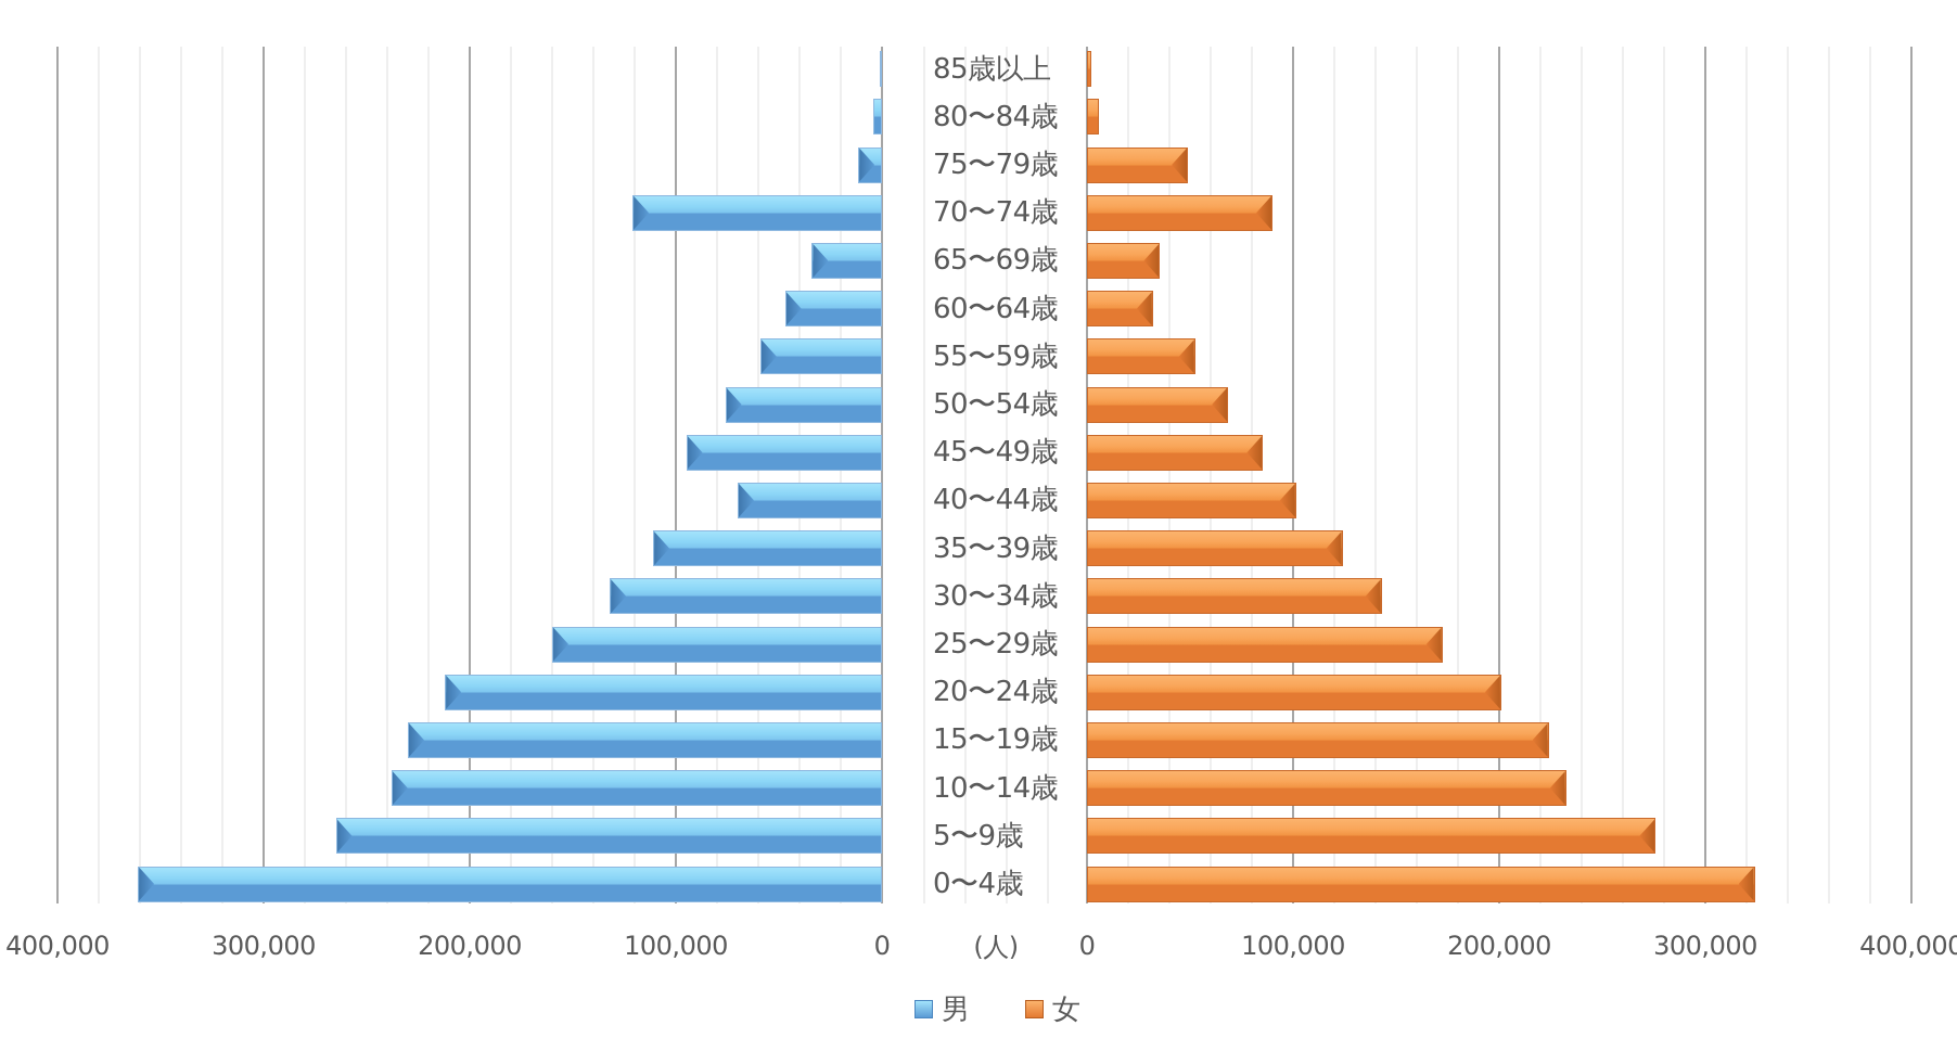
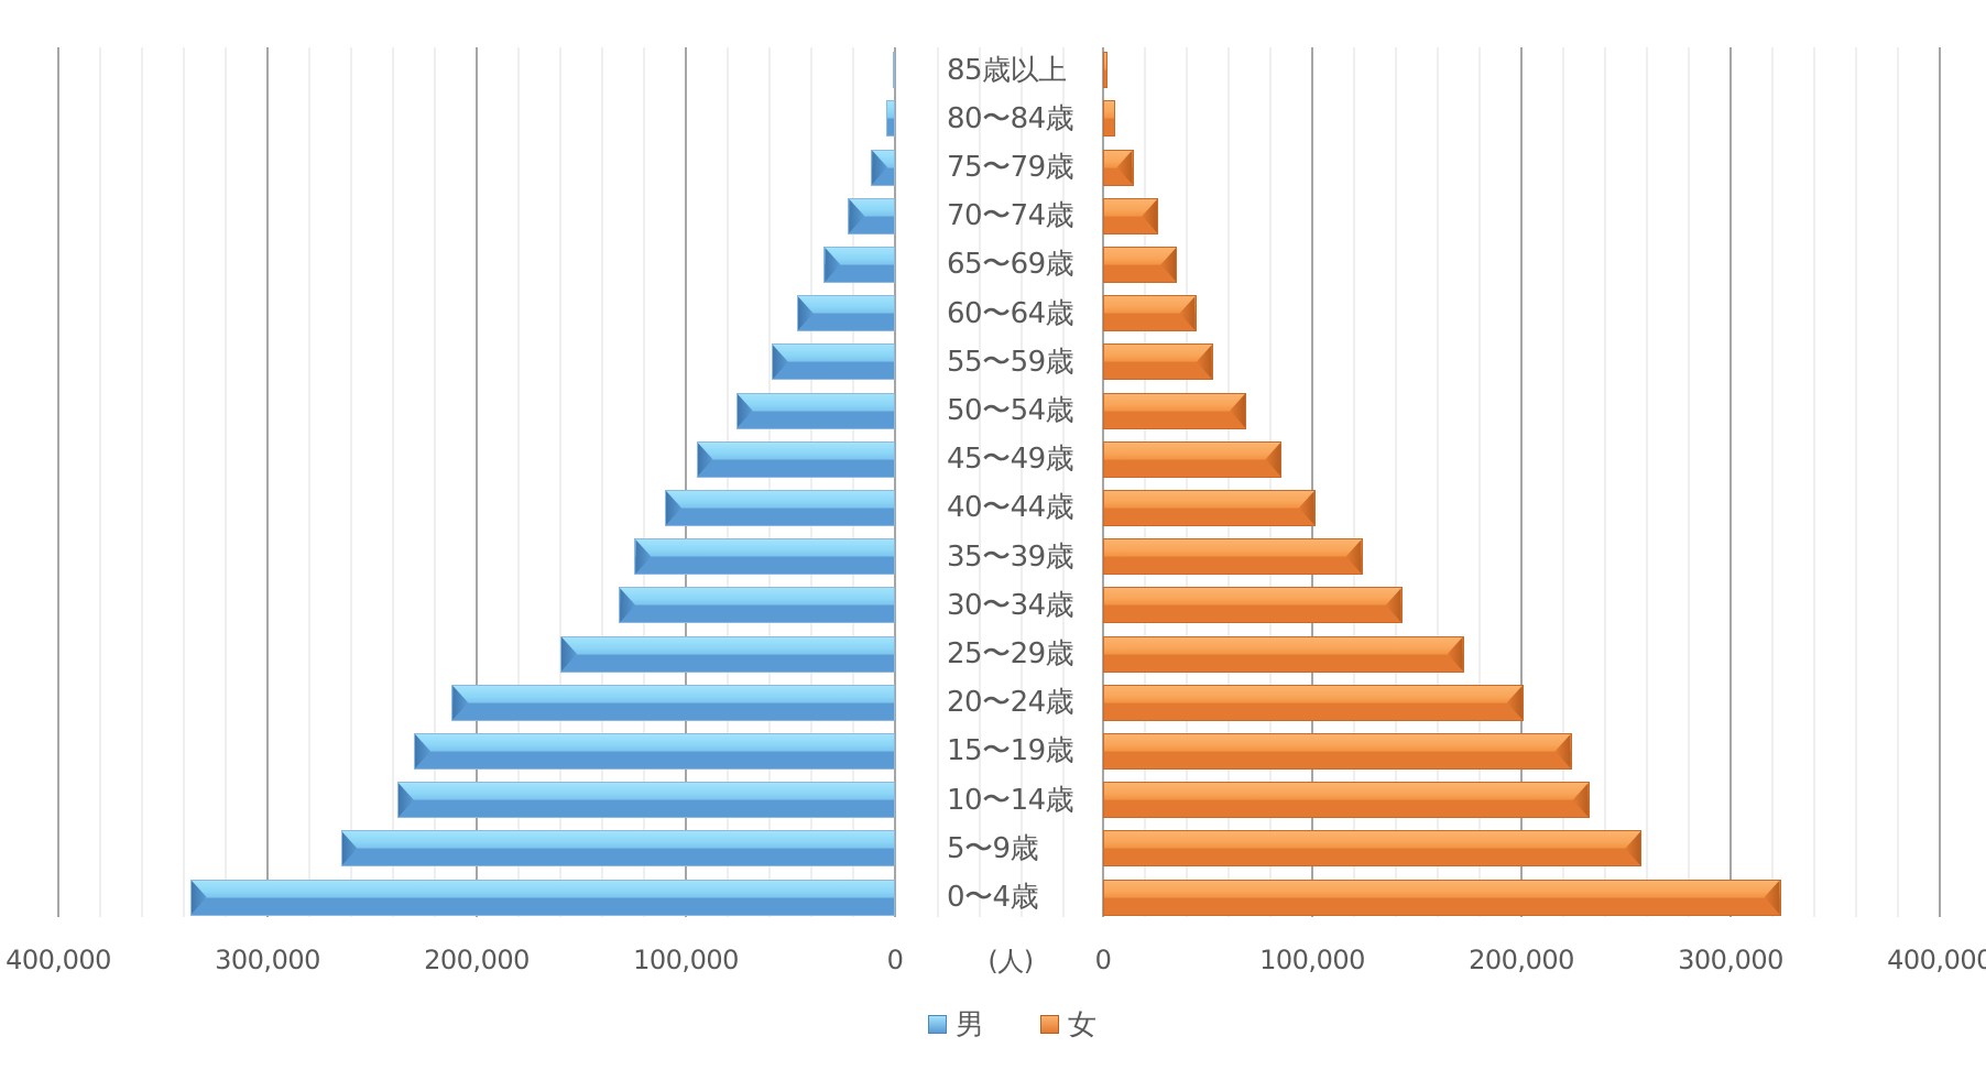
男/0〜4歳: 361000 -> 337000
女/5〜9歳: 276000 -> 258000
男/35〜39歳: 111000 -> 124000
男/40〜44歳: 70000 -> 110000
女/60〜64歳: 32000 -> 44000
男/70〜74歳: 121000 -> 22000
女/70〜74歳: 90000 -> 26000
女/75〜79歳: 49000 -> 14000
